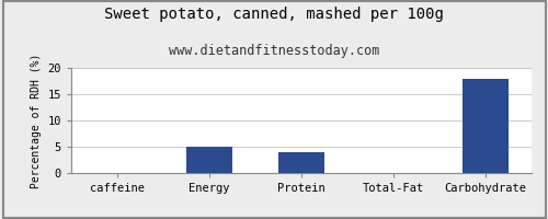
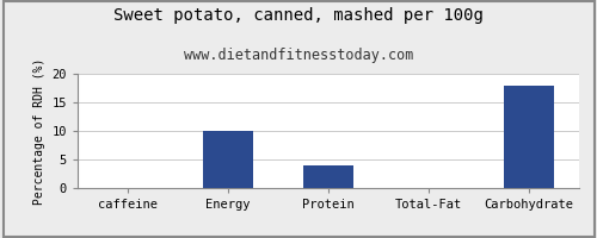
Energy: 5.0 -> 10.0
